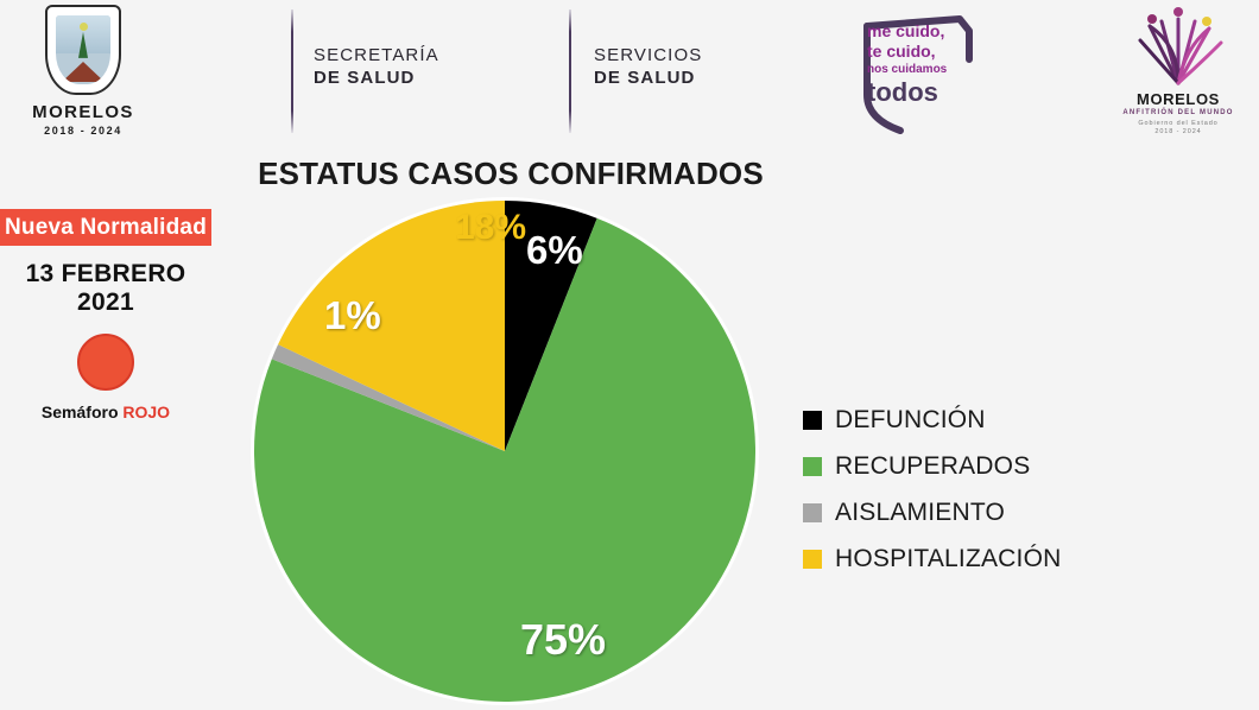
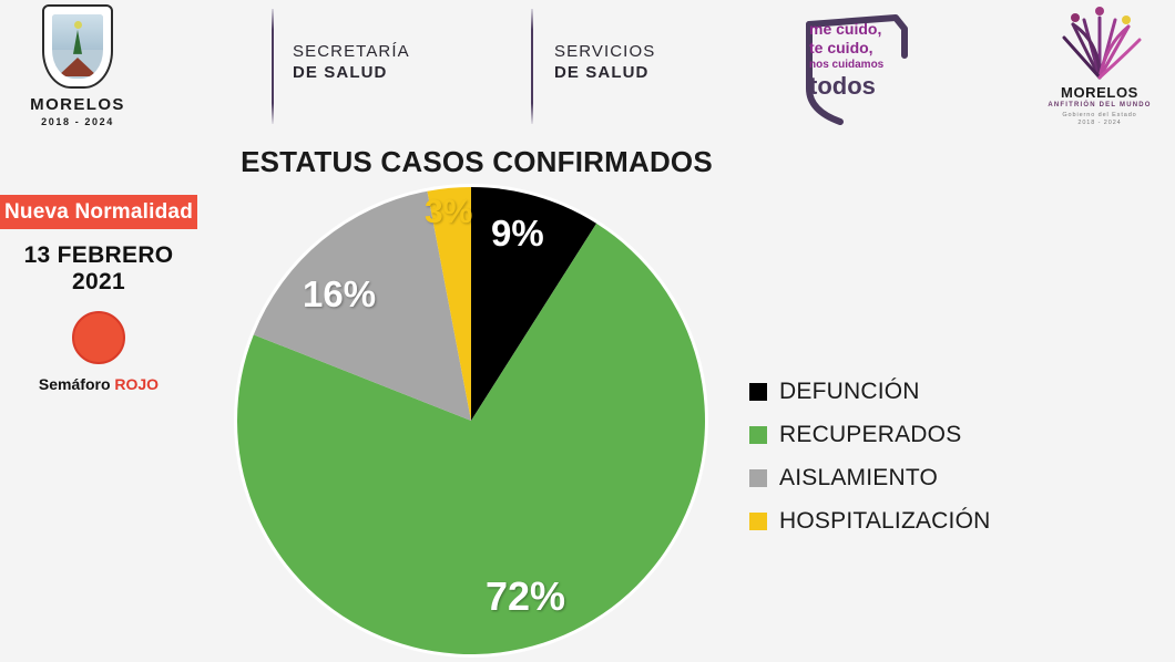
DEFUNCIÓN: 6% -> 9%
RECUPERADOS: 75% -> 72%
AISLAMIENTO: 1% -> 16%
HOSPITALIZACIÓN: 18% -> 3%
